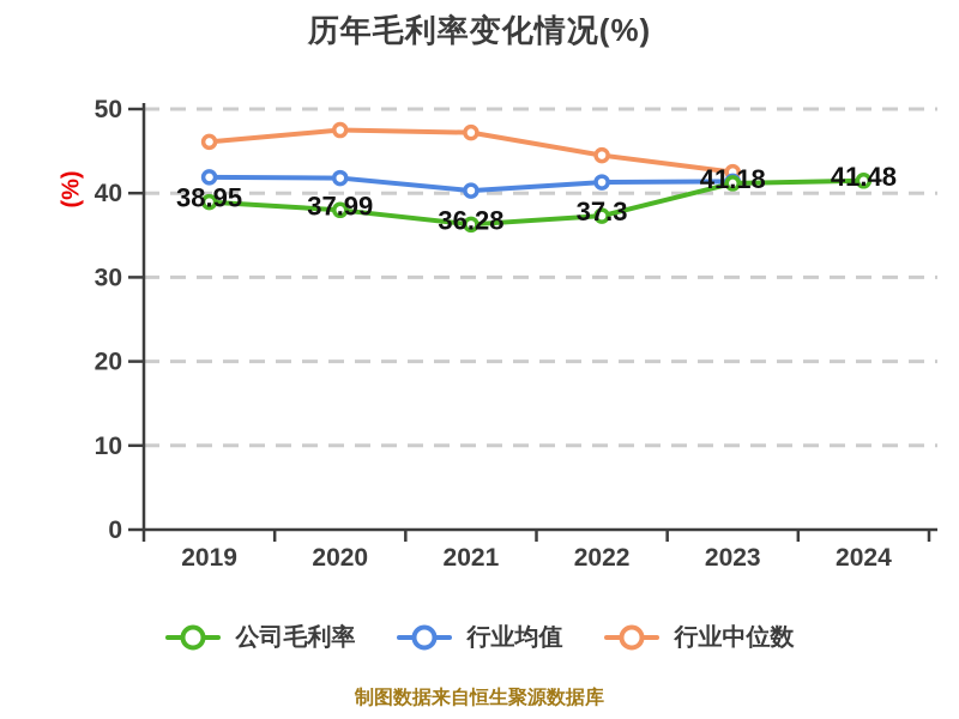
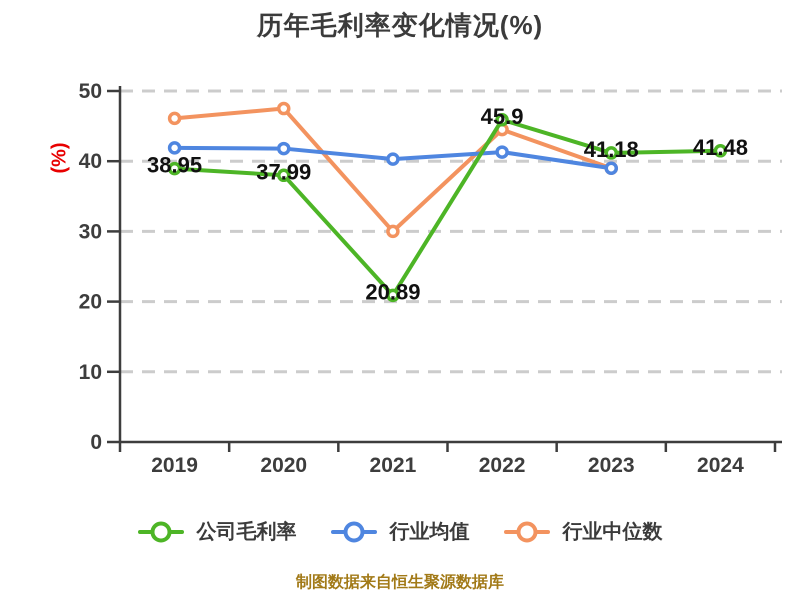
行业中位数/2021: 47 -> 30
公司毛利率/2021: 36.28 -> 20.89
公司毛利率/2022: 37.3 -> 45.9
行业中位数/2023: 42 -> 39
行业均值/2023: 41 -> 39
